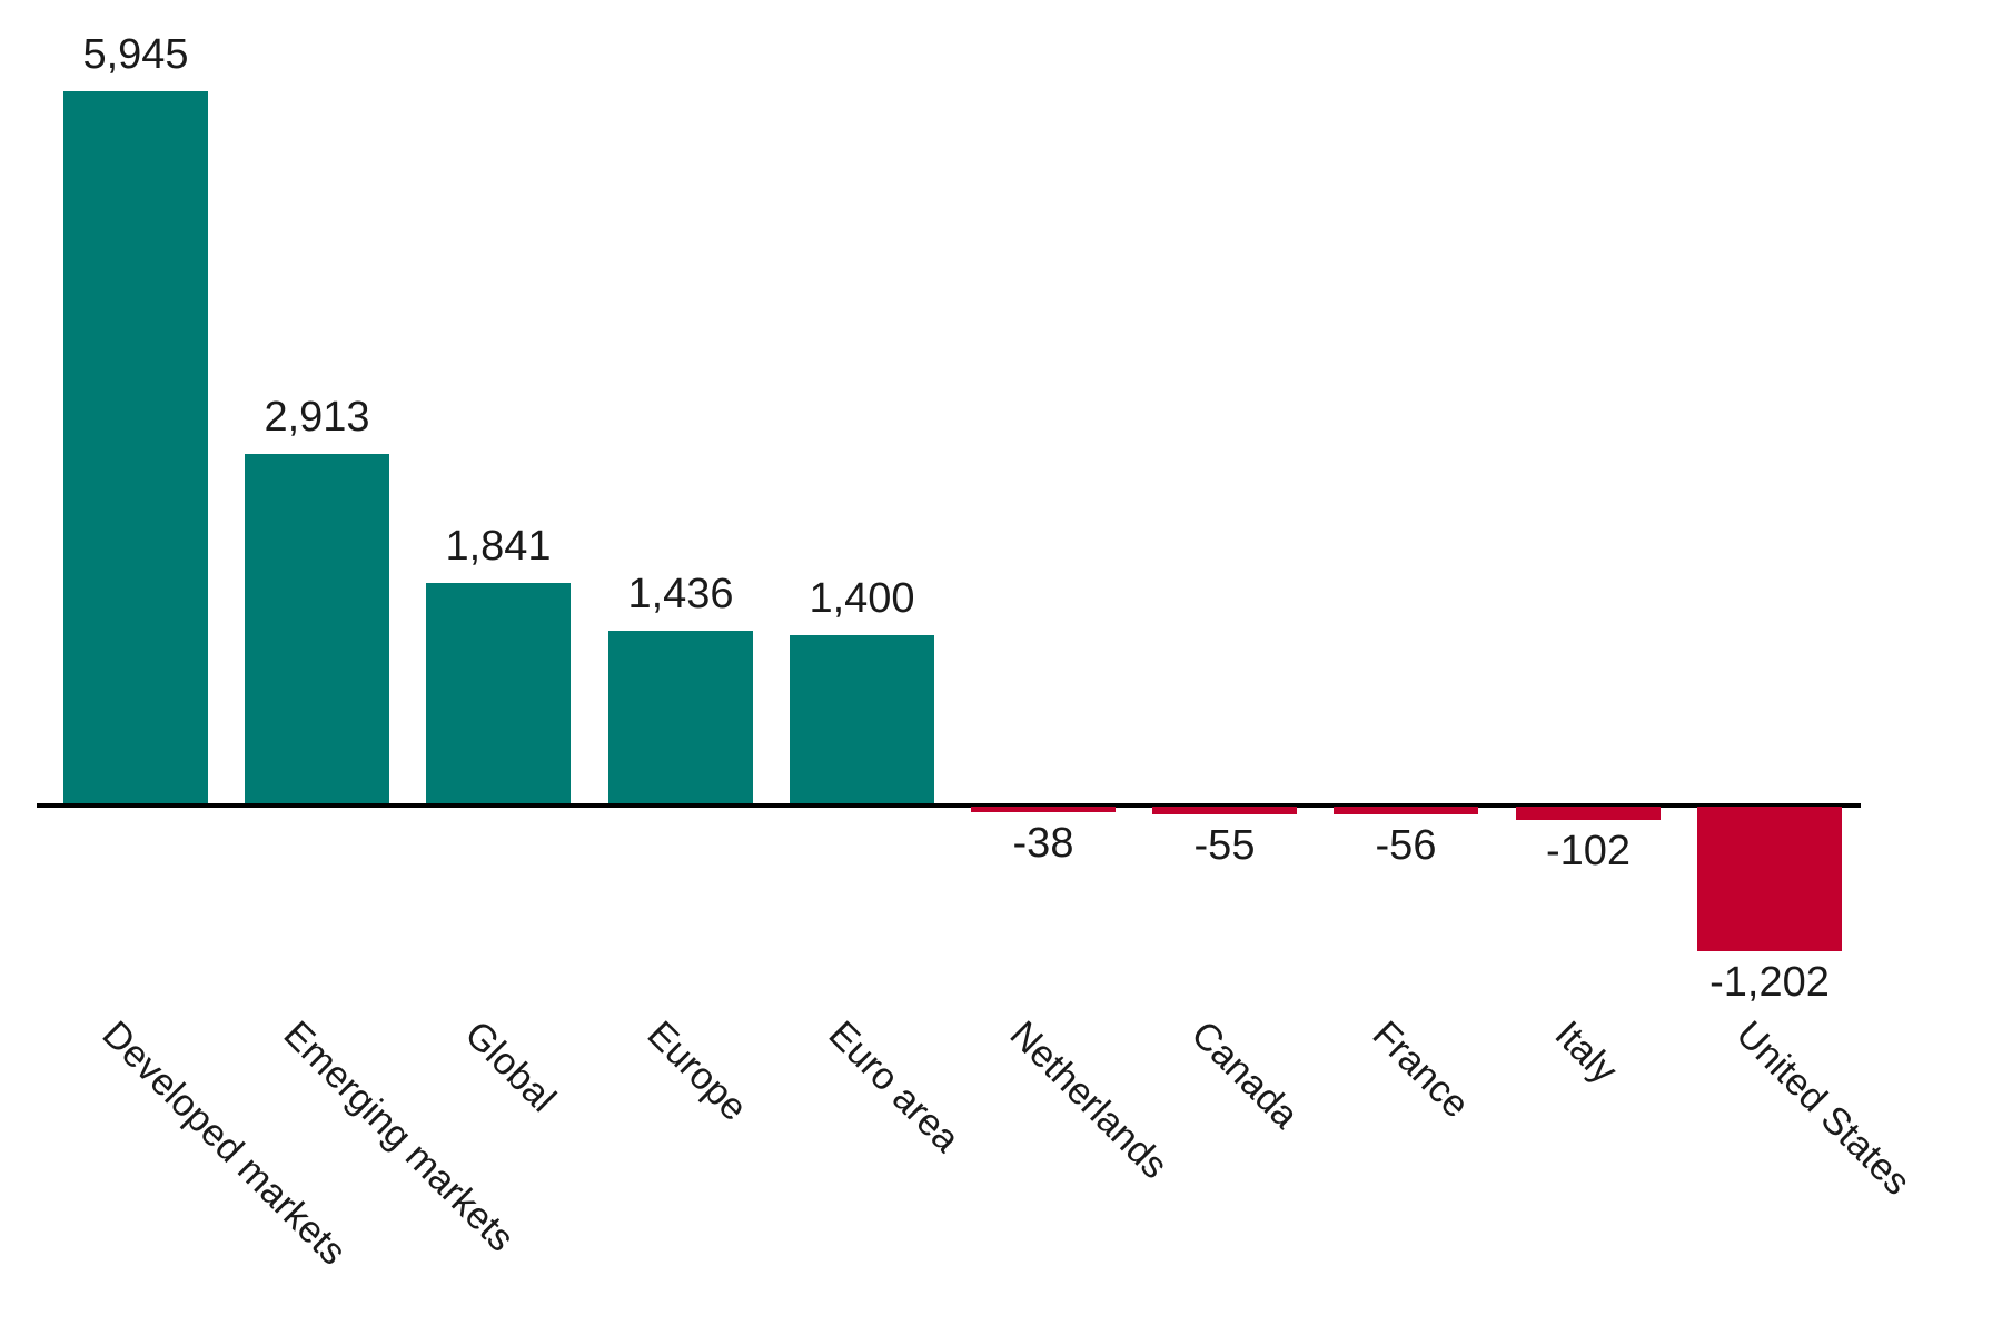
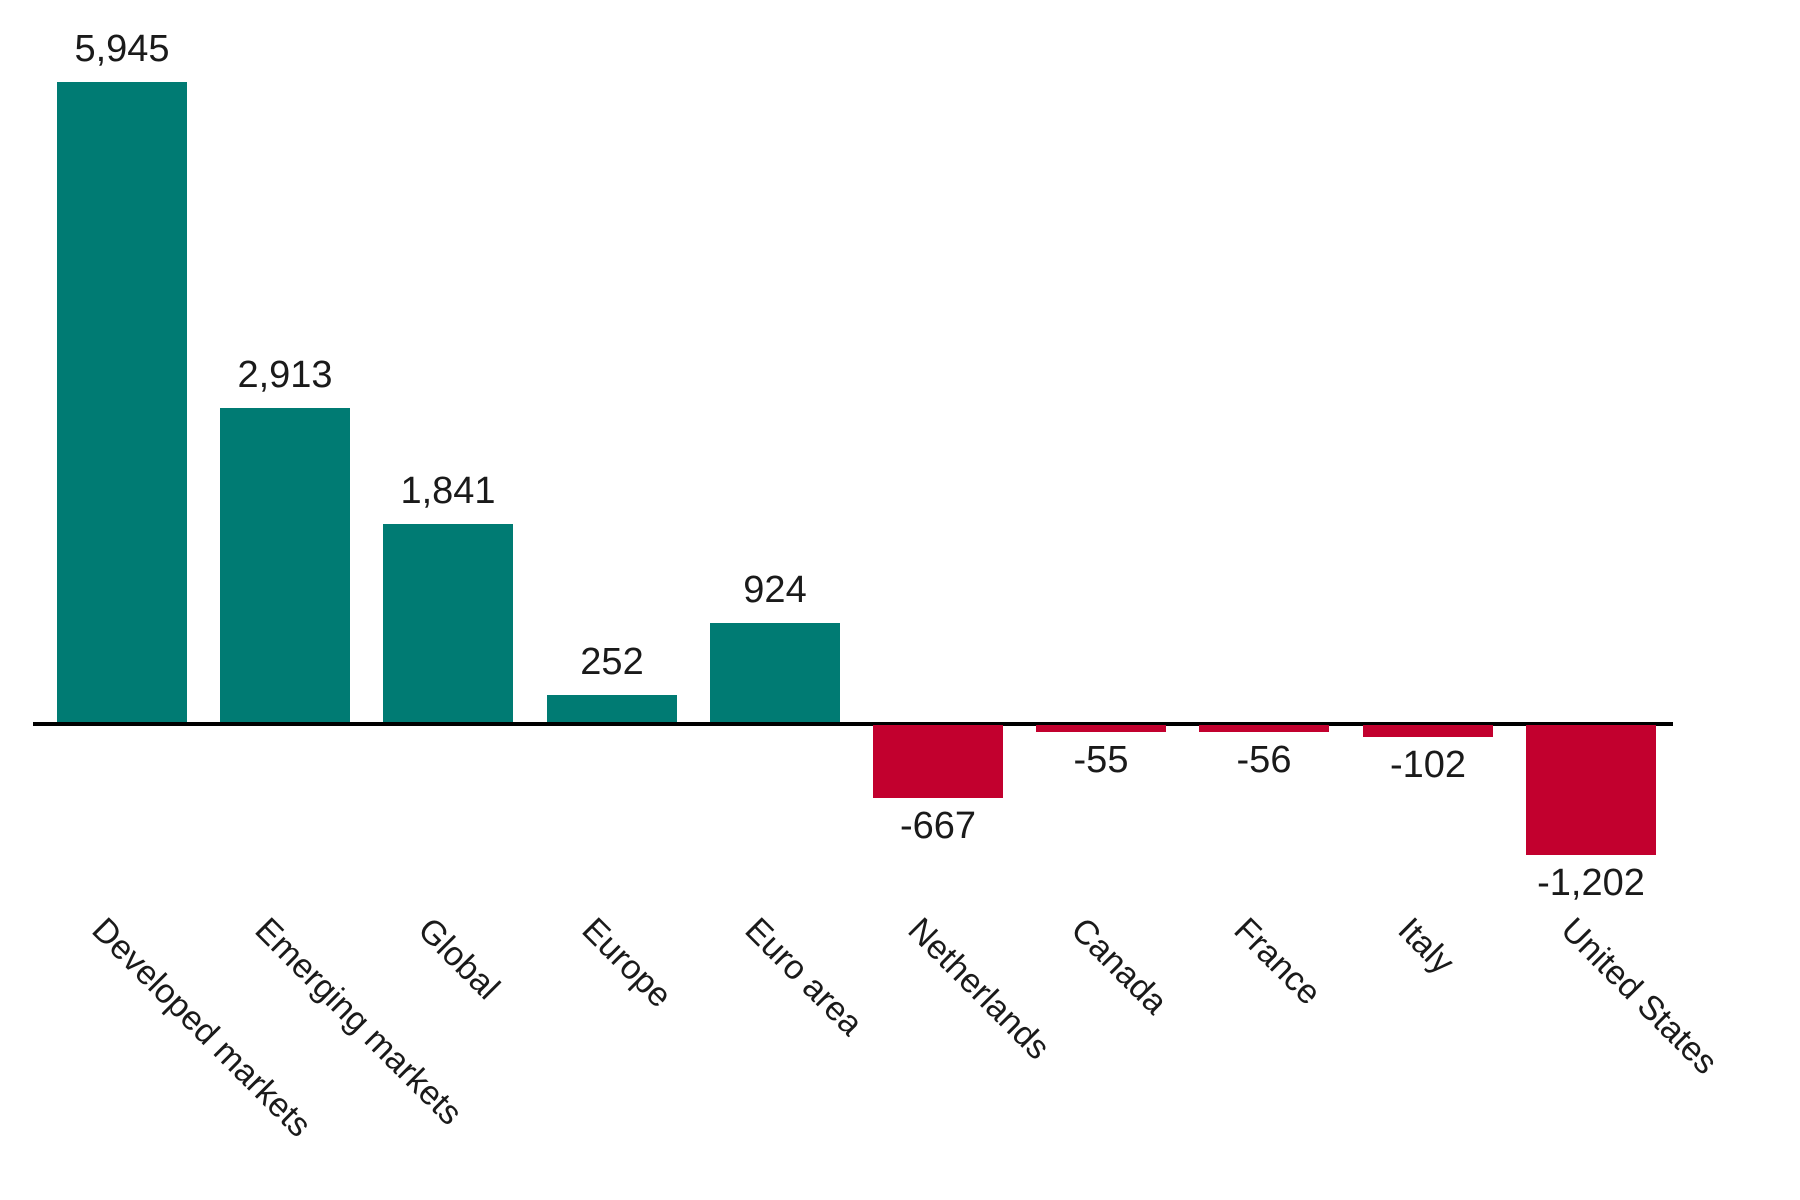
Europe: 1,436 -> 252
Euro area: 1,400 -> 924
Netherlands: -38 -> -667
